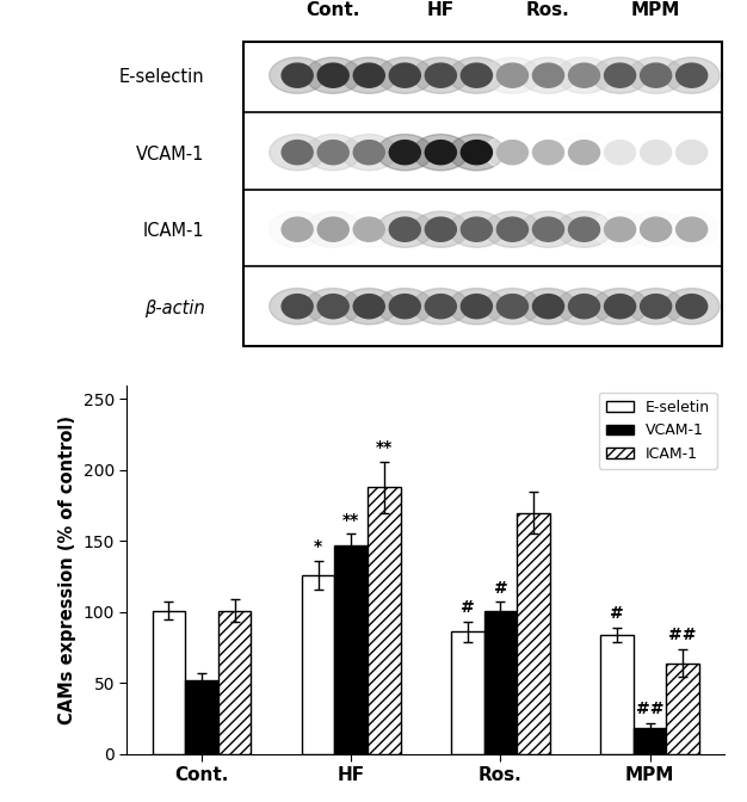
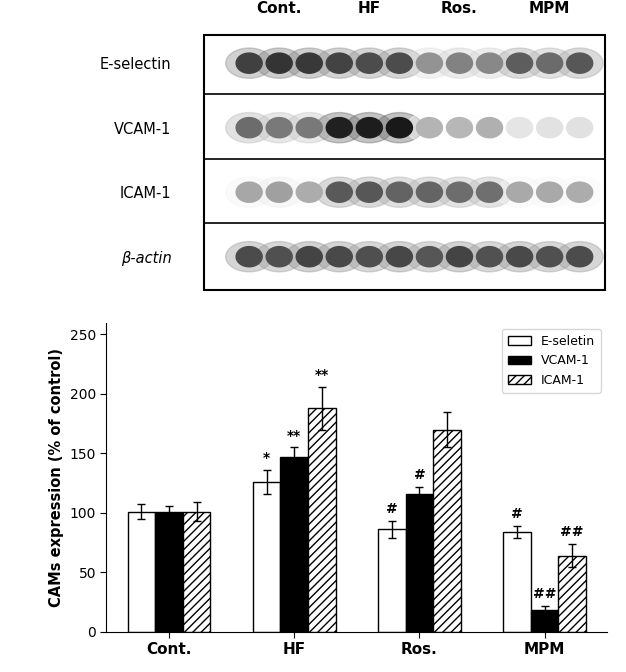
VCAM-1/Cont.: 52 -> 101
VCAM-1/Ros.: 101 -> 116
